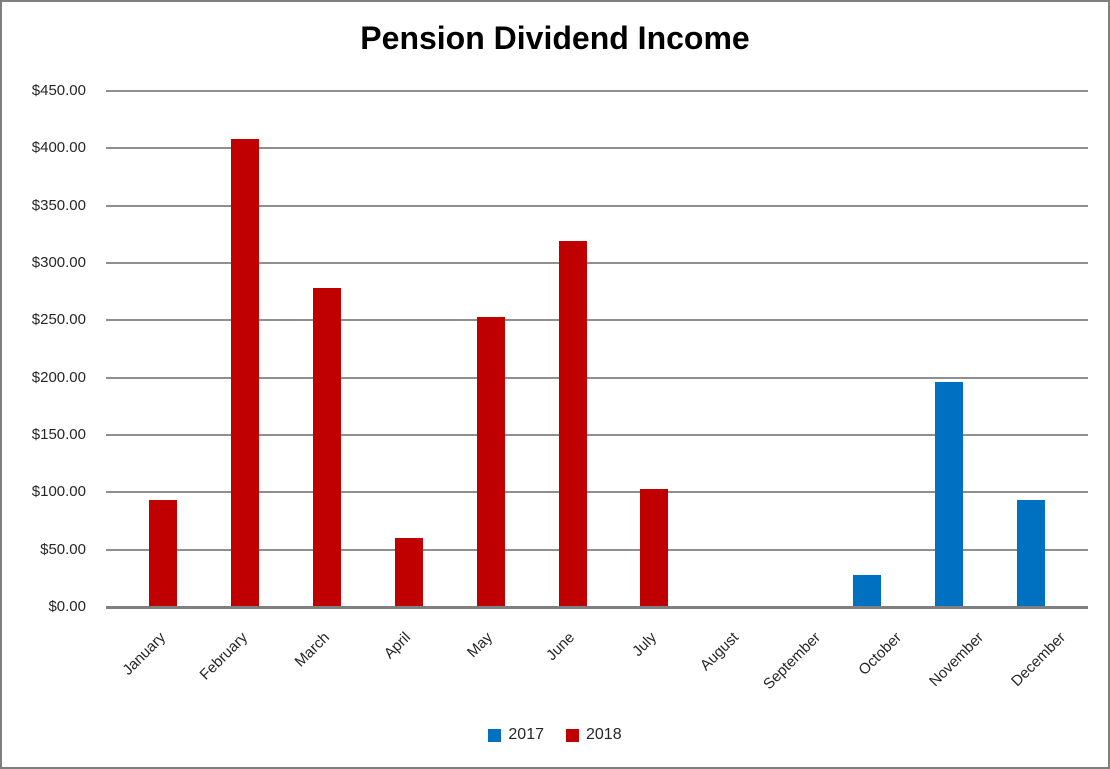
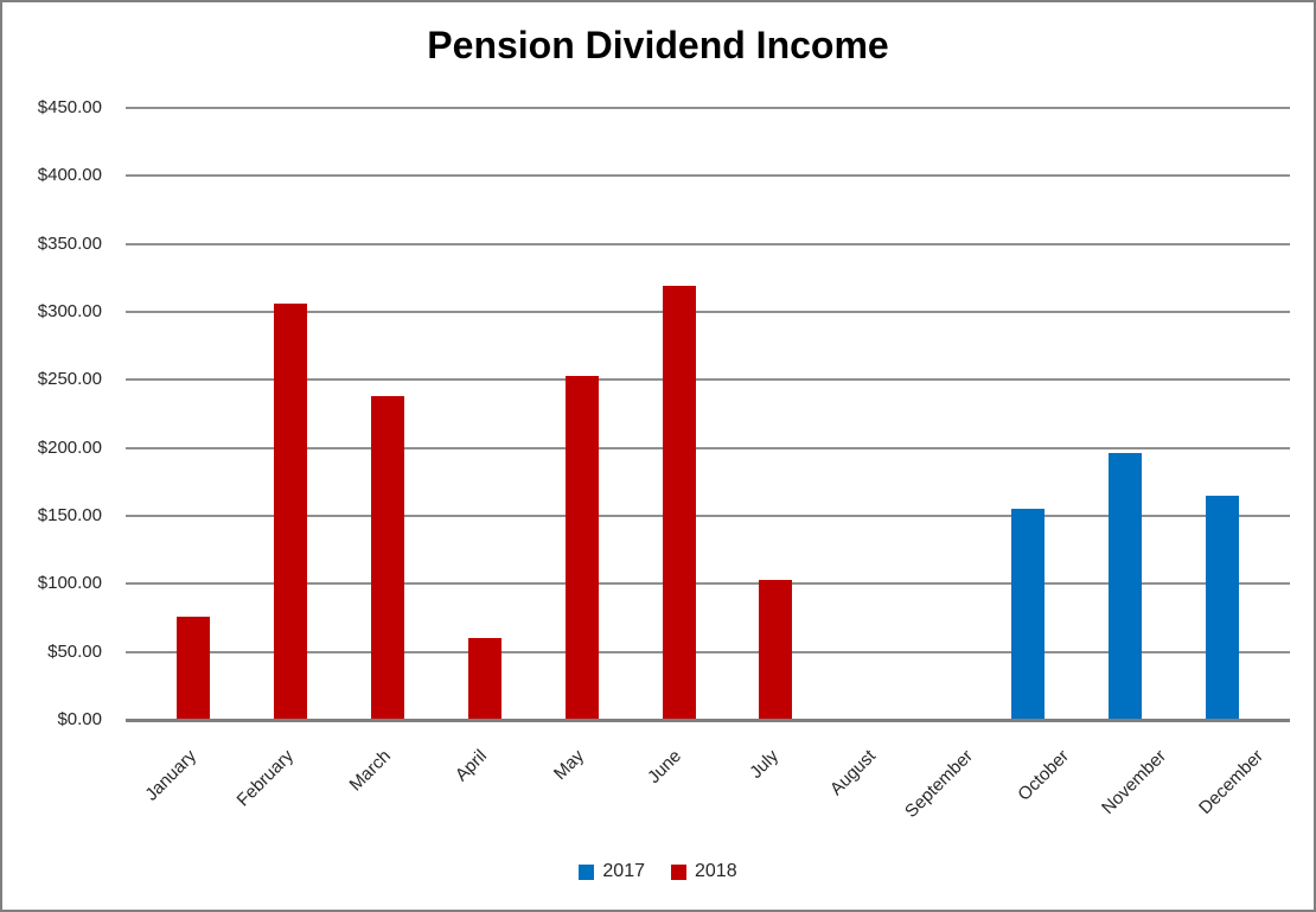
2018/January: $93 -> $76
2018/February: $408 -> $306
2018/March: $278 -> $238
2017/October: $28 -> $155
2017/December: $93 -> $165
